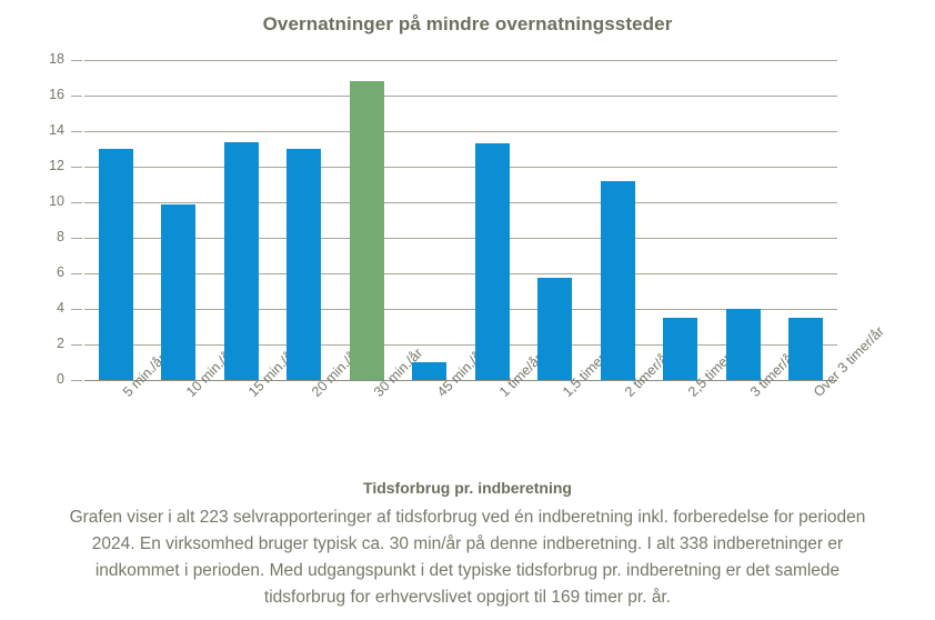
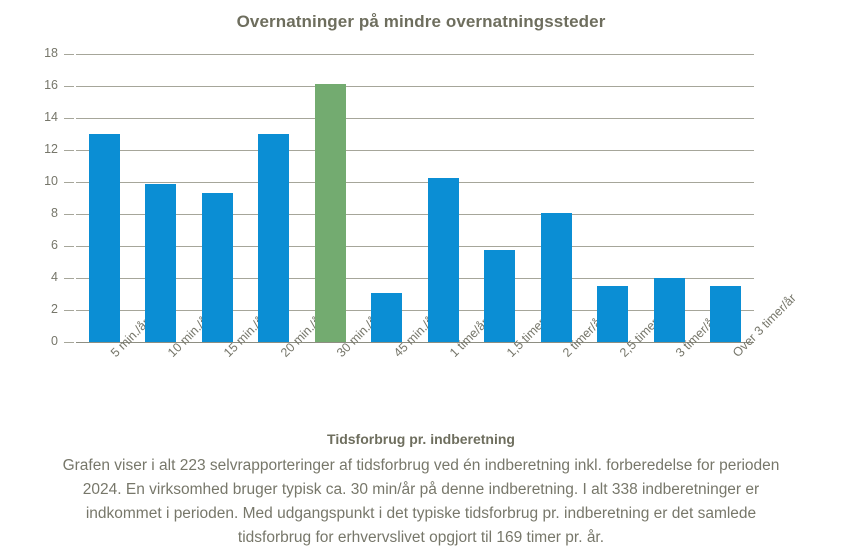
15 min./år: 13.4 -> 9.3
30 min./år: 16.8 -> 16.1
45 min./år: 1.0 -> 3.0
1 time/år: 13.3 -> 10.2
2 timer/år: 11.2 -> 8.1
